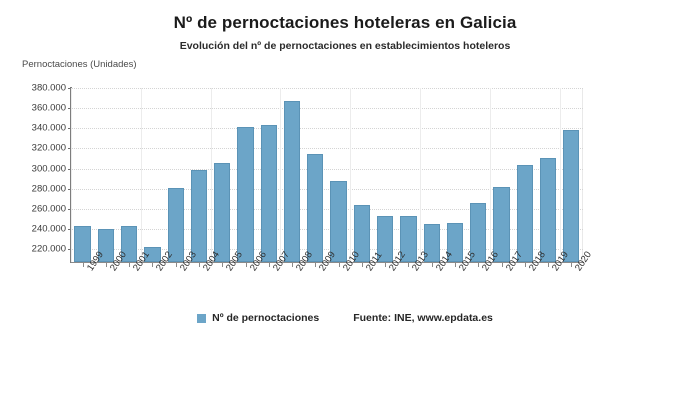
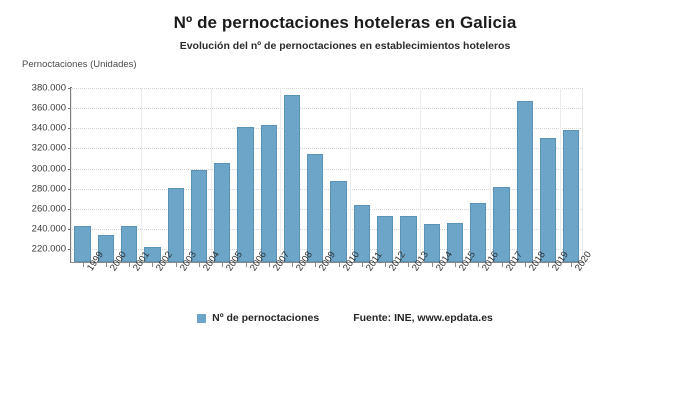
2000: 240000 -> 234000
2008: 367000 -> 373000
2018: 303000 -> 367000
2019: 310000 -> 330000
